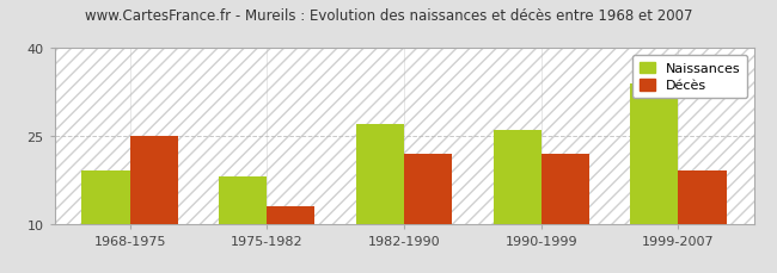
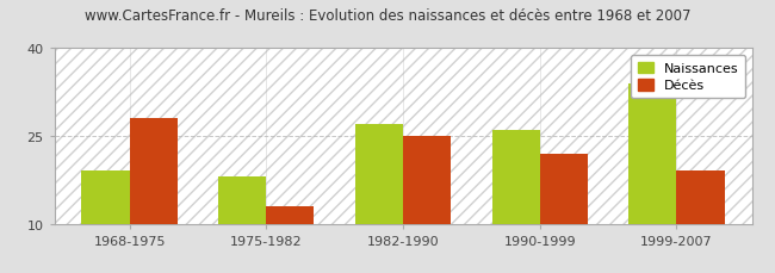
Décès/1968-1975: 25 -> 28
Décès/1982-1990: 22 -> 25
